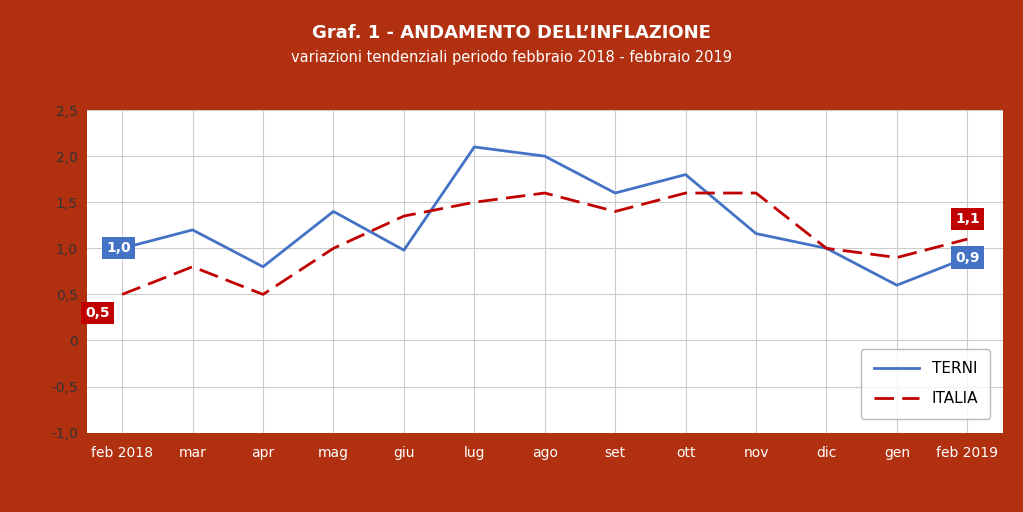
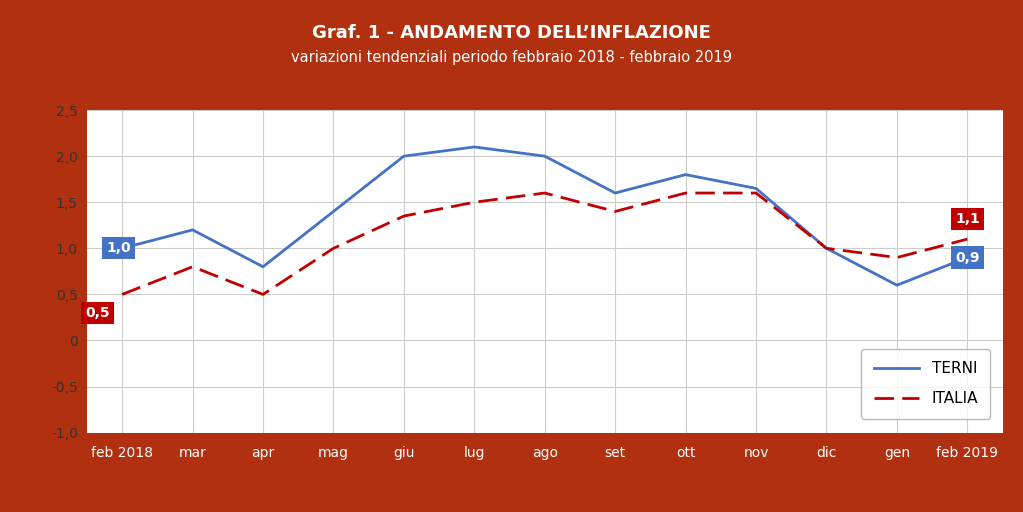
TERNI/giu: 0,98 -> 2,00
TERNI/nov: 1,16 -> 1,65
